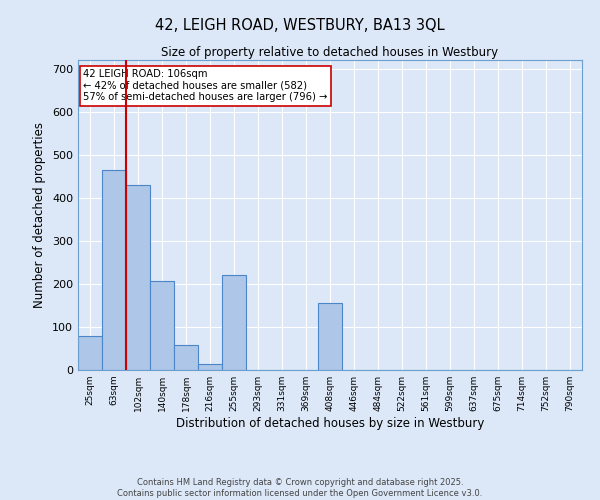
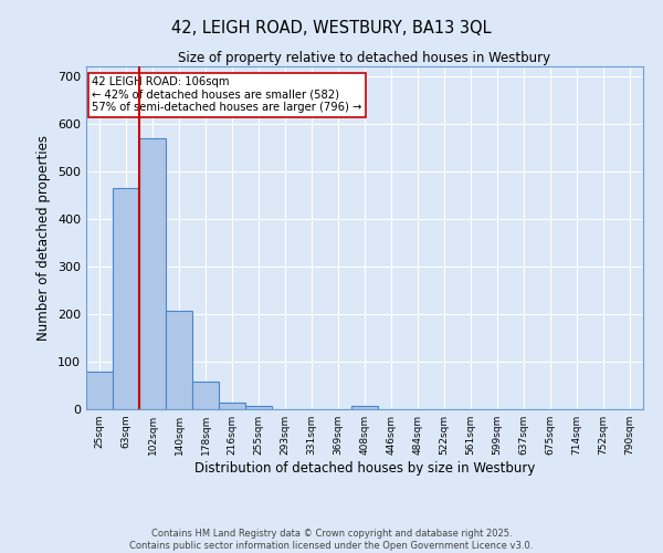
102sqm: 430 -> 570
255sqm: 220 -> 8
408sqm: 155 -> 6
